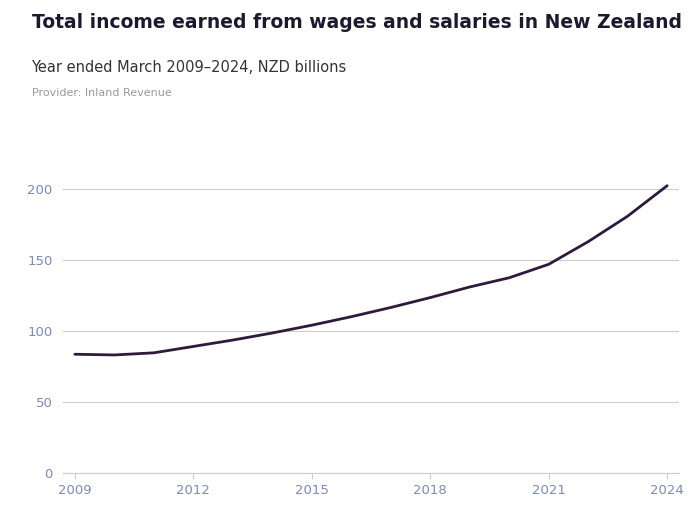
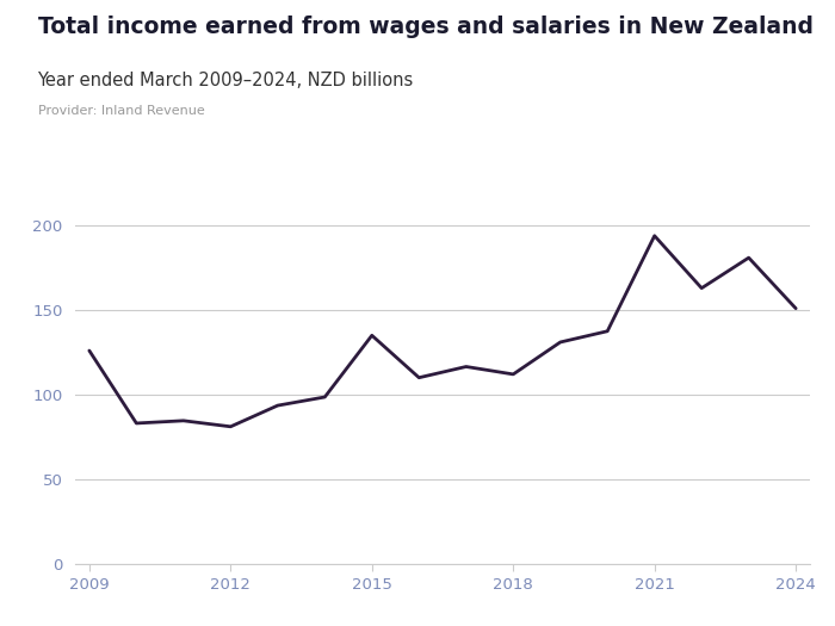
2009: 84 -> 126
2012: 89 -> 81
2015: 104 -> 135
2018: 124 -> 112
2021: 147 -> 194
2024: 202 -> 151
